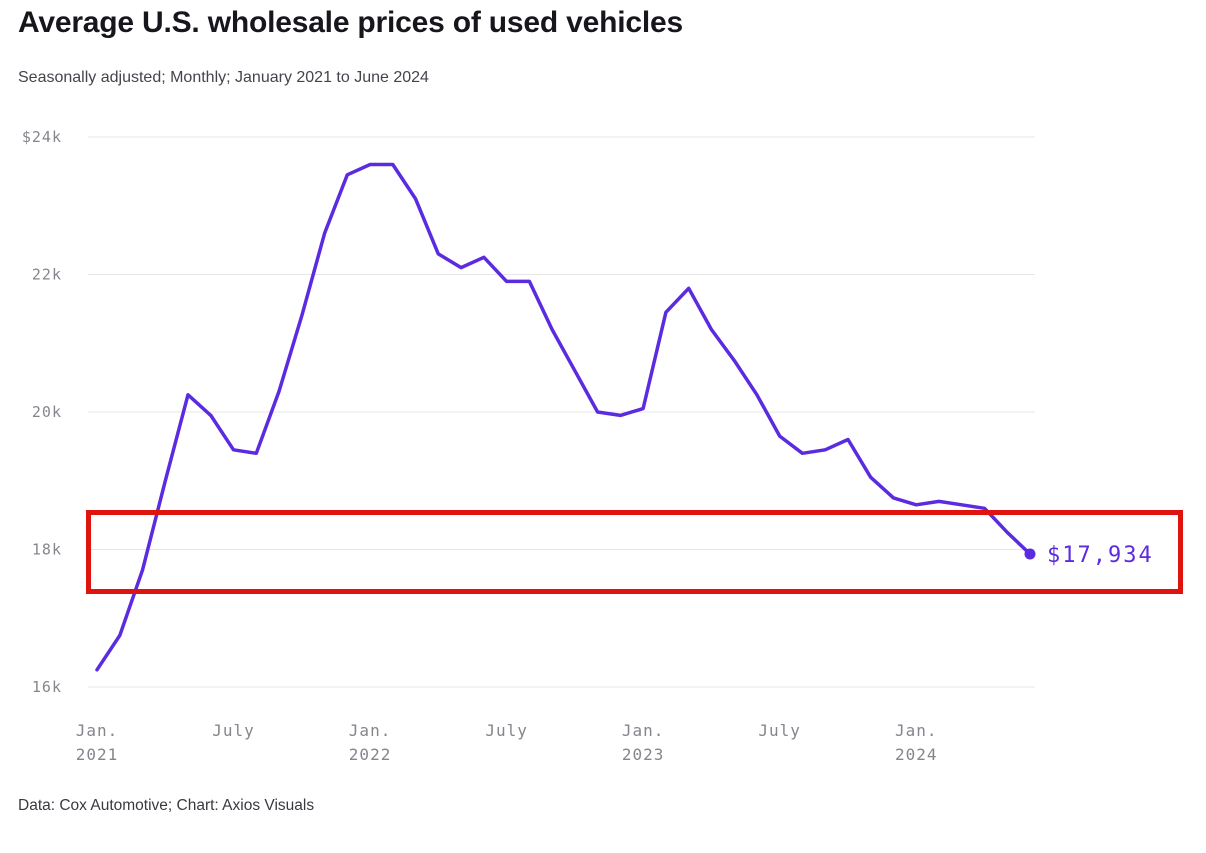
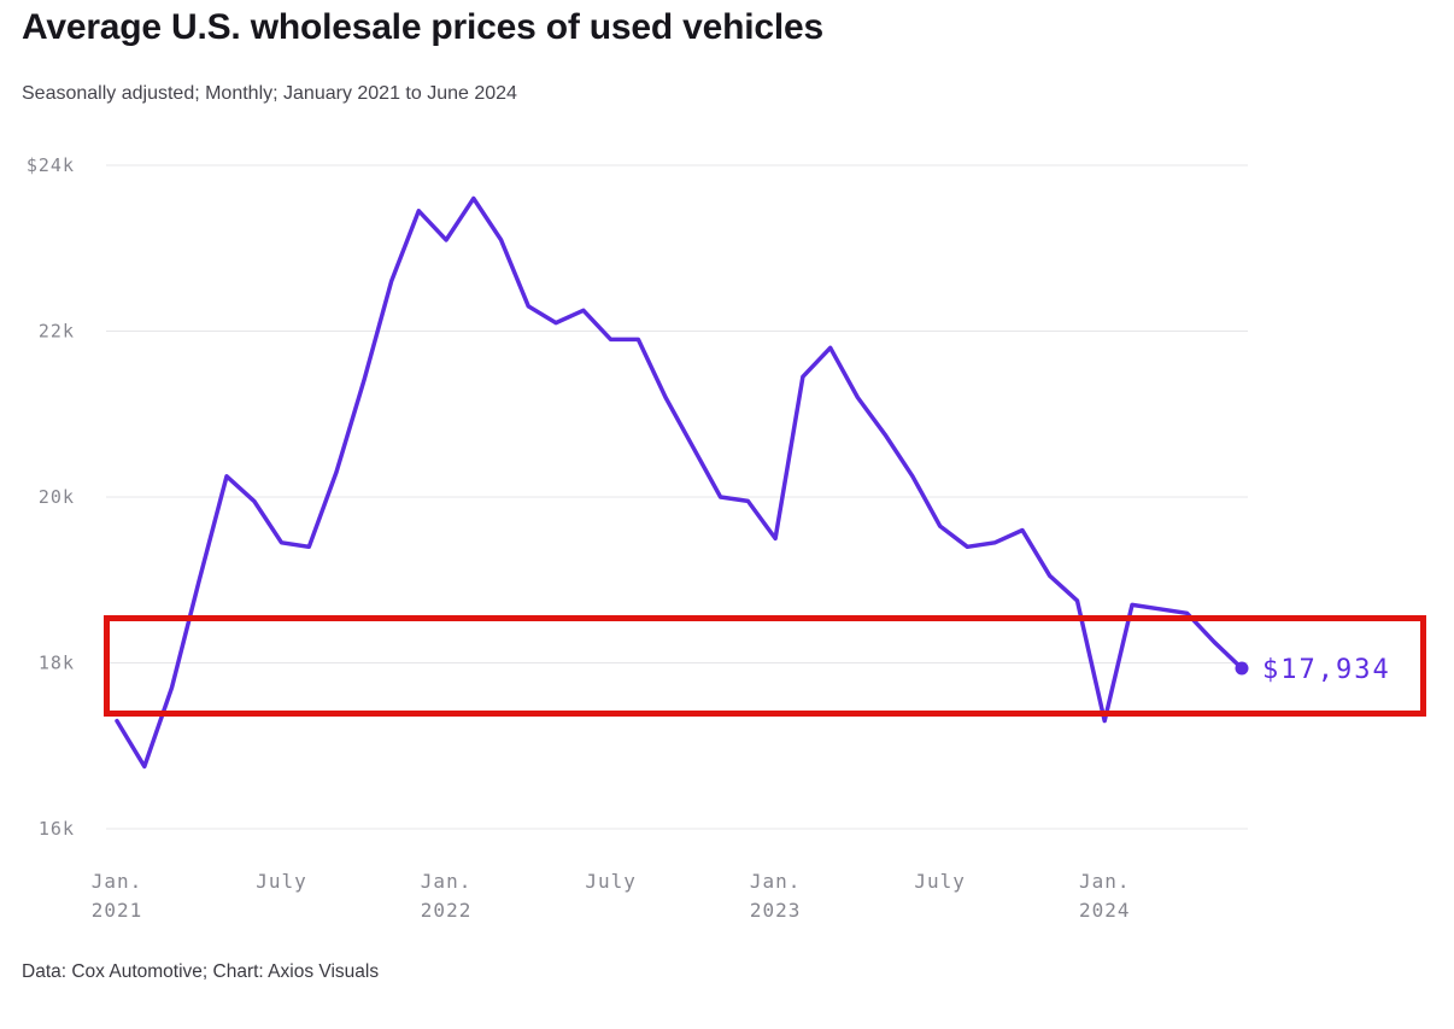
Jan. 2021: $16.2k -> $17.3k
Jan. 2022: $23.6k -> $23.1k
Jan. 2023: $20.0k -> $19.5k
Jan. 2024: $18.6k -> $17.3k
